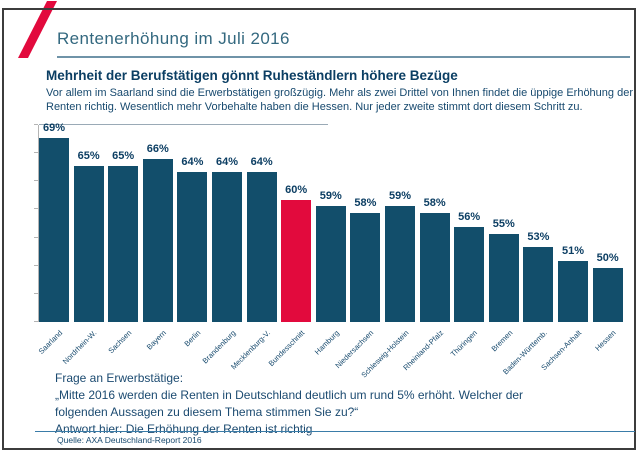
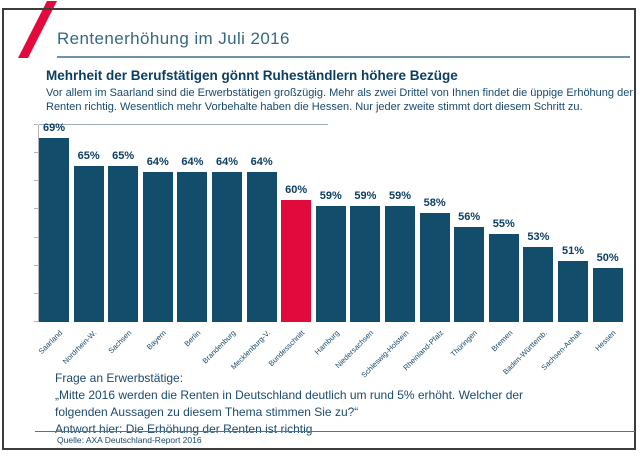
Bayern: 66% -> 64%
Niedersachsen: 58% -> 59%
